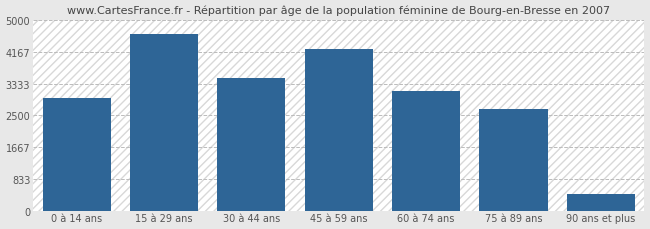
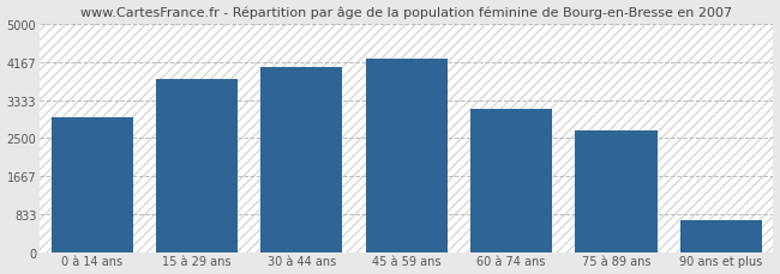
15 à 29 ans: 4620 -> 3800
30 à 44 ans: 3490 -> 4050
90 ans et plus: 450 -> 700
